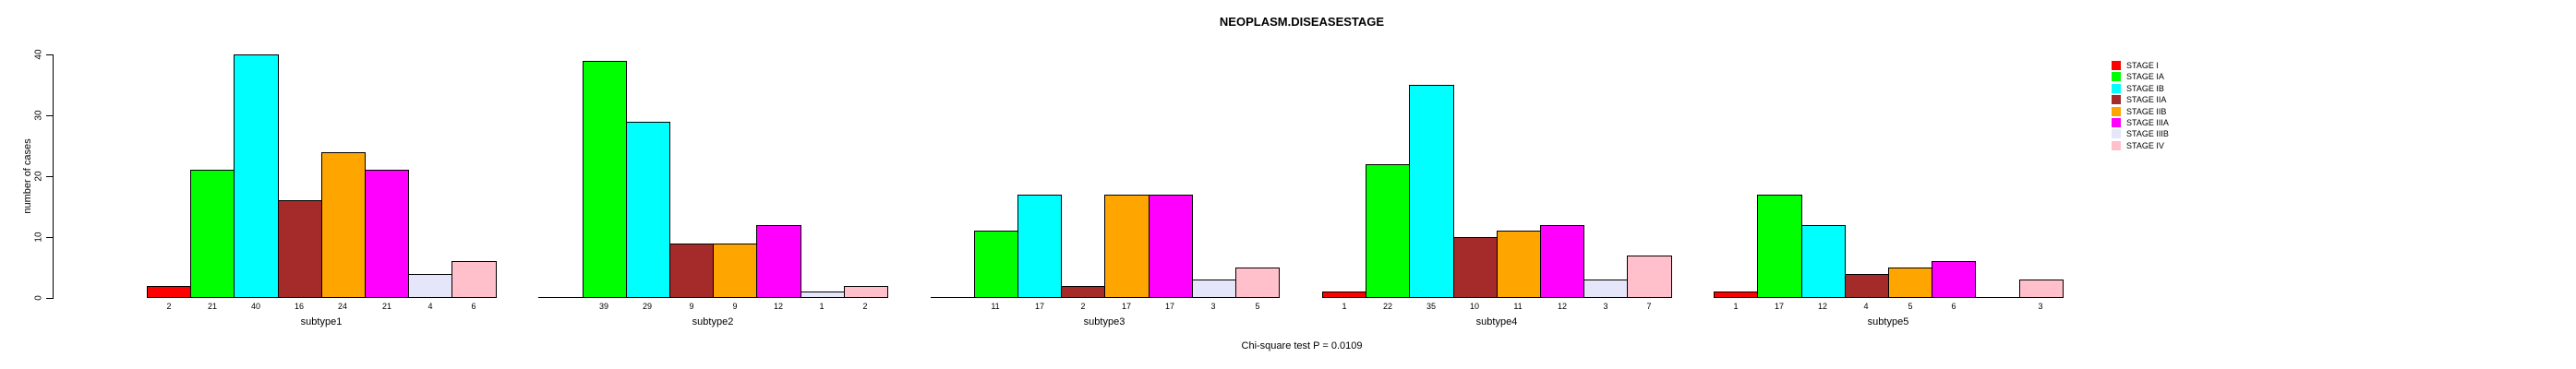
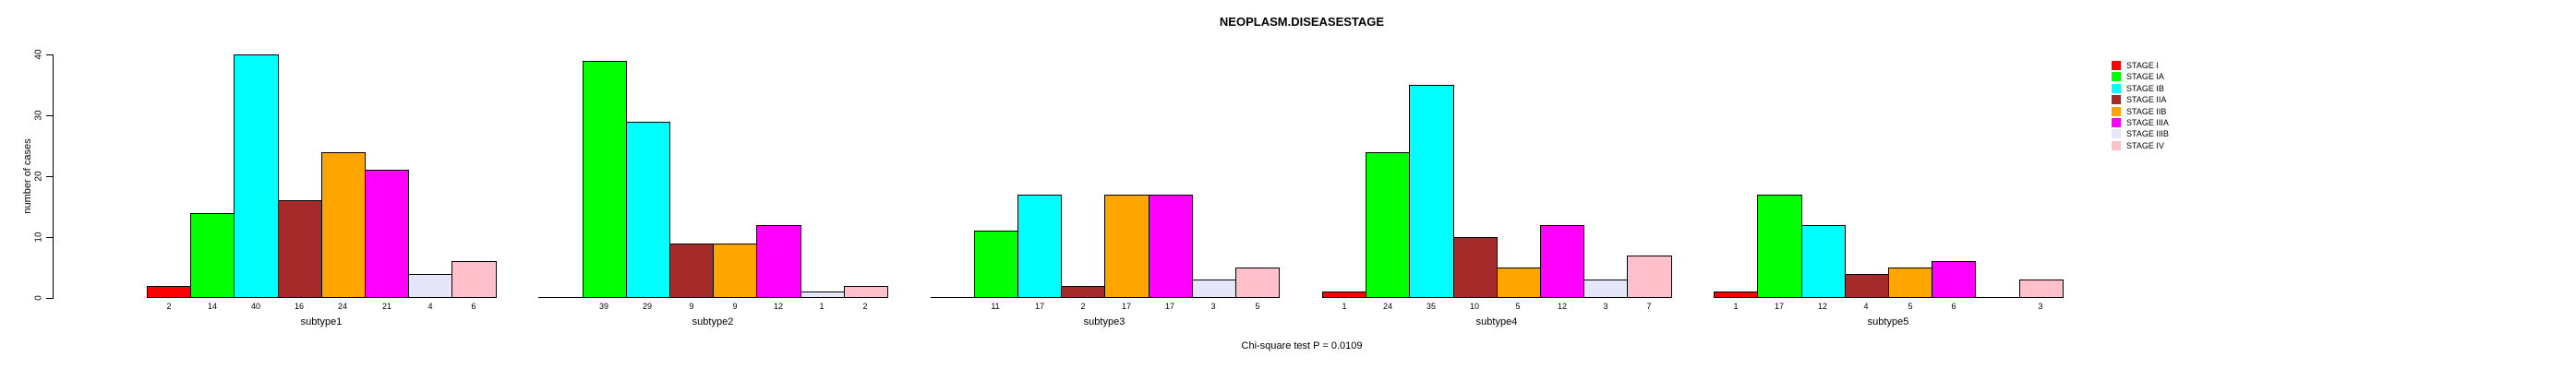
STAGE IA/subtype1: 21 -> 14
STAGE IA/subtype4: 22 -> 24
STAGE IIB/subtype4: 11 -> 5
